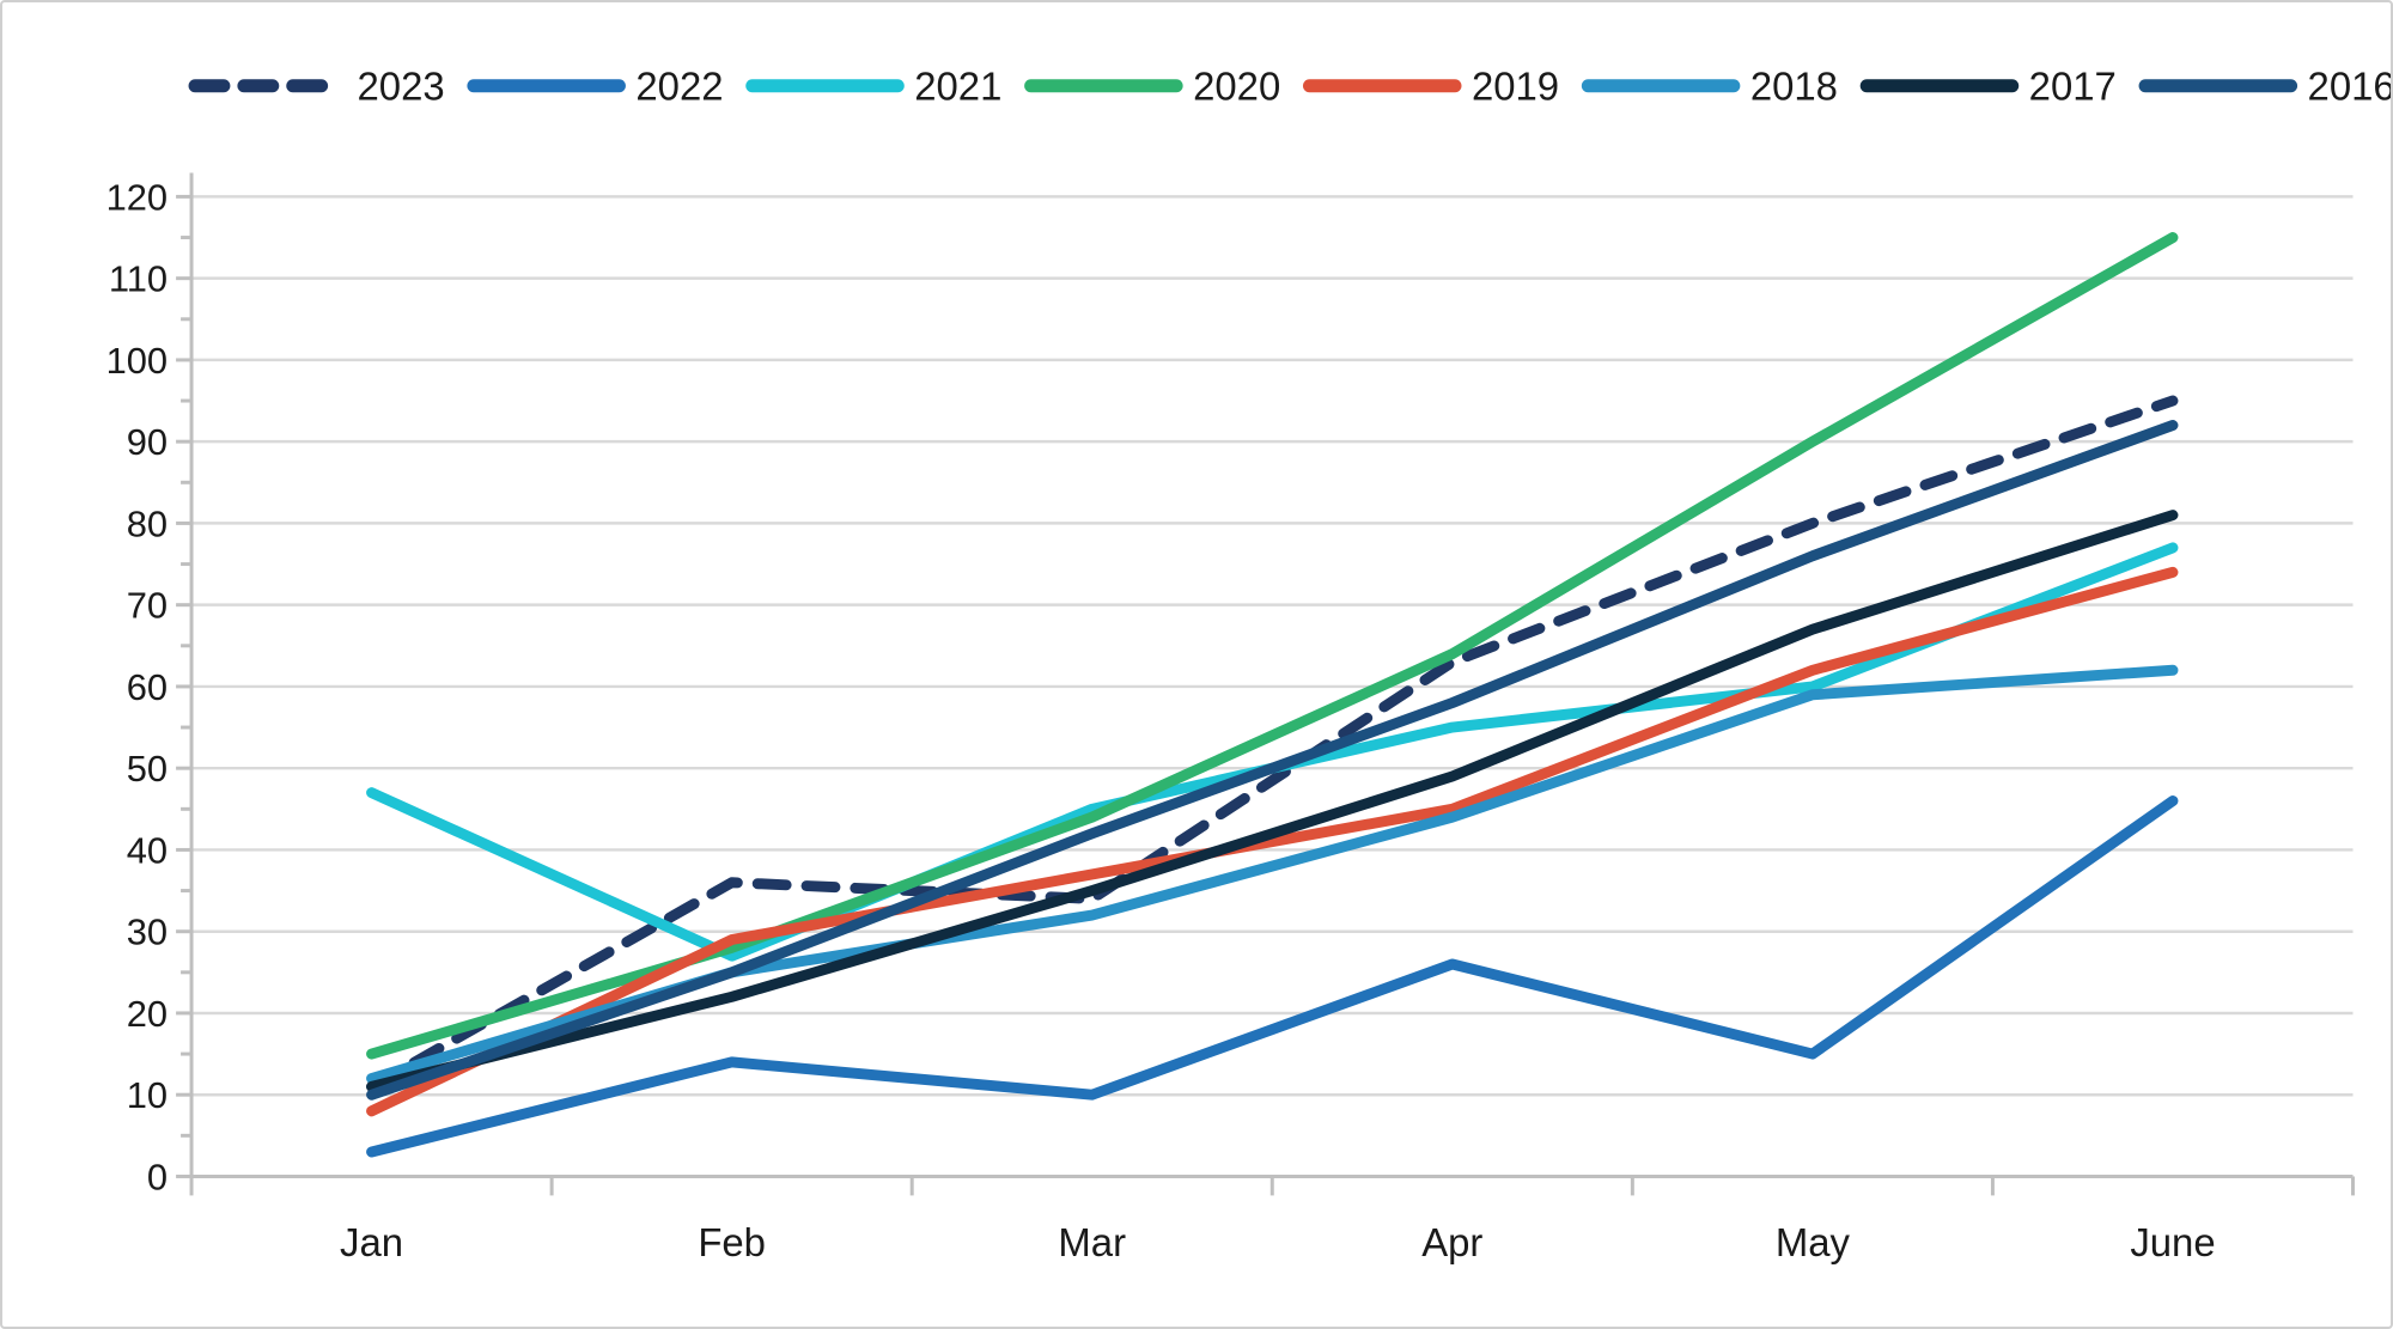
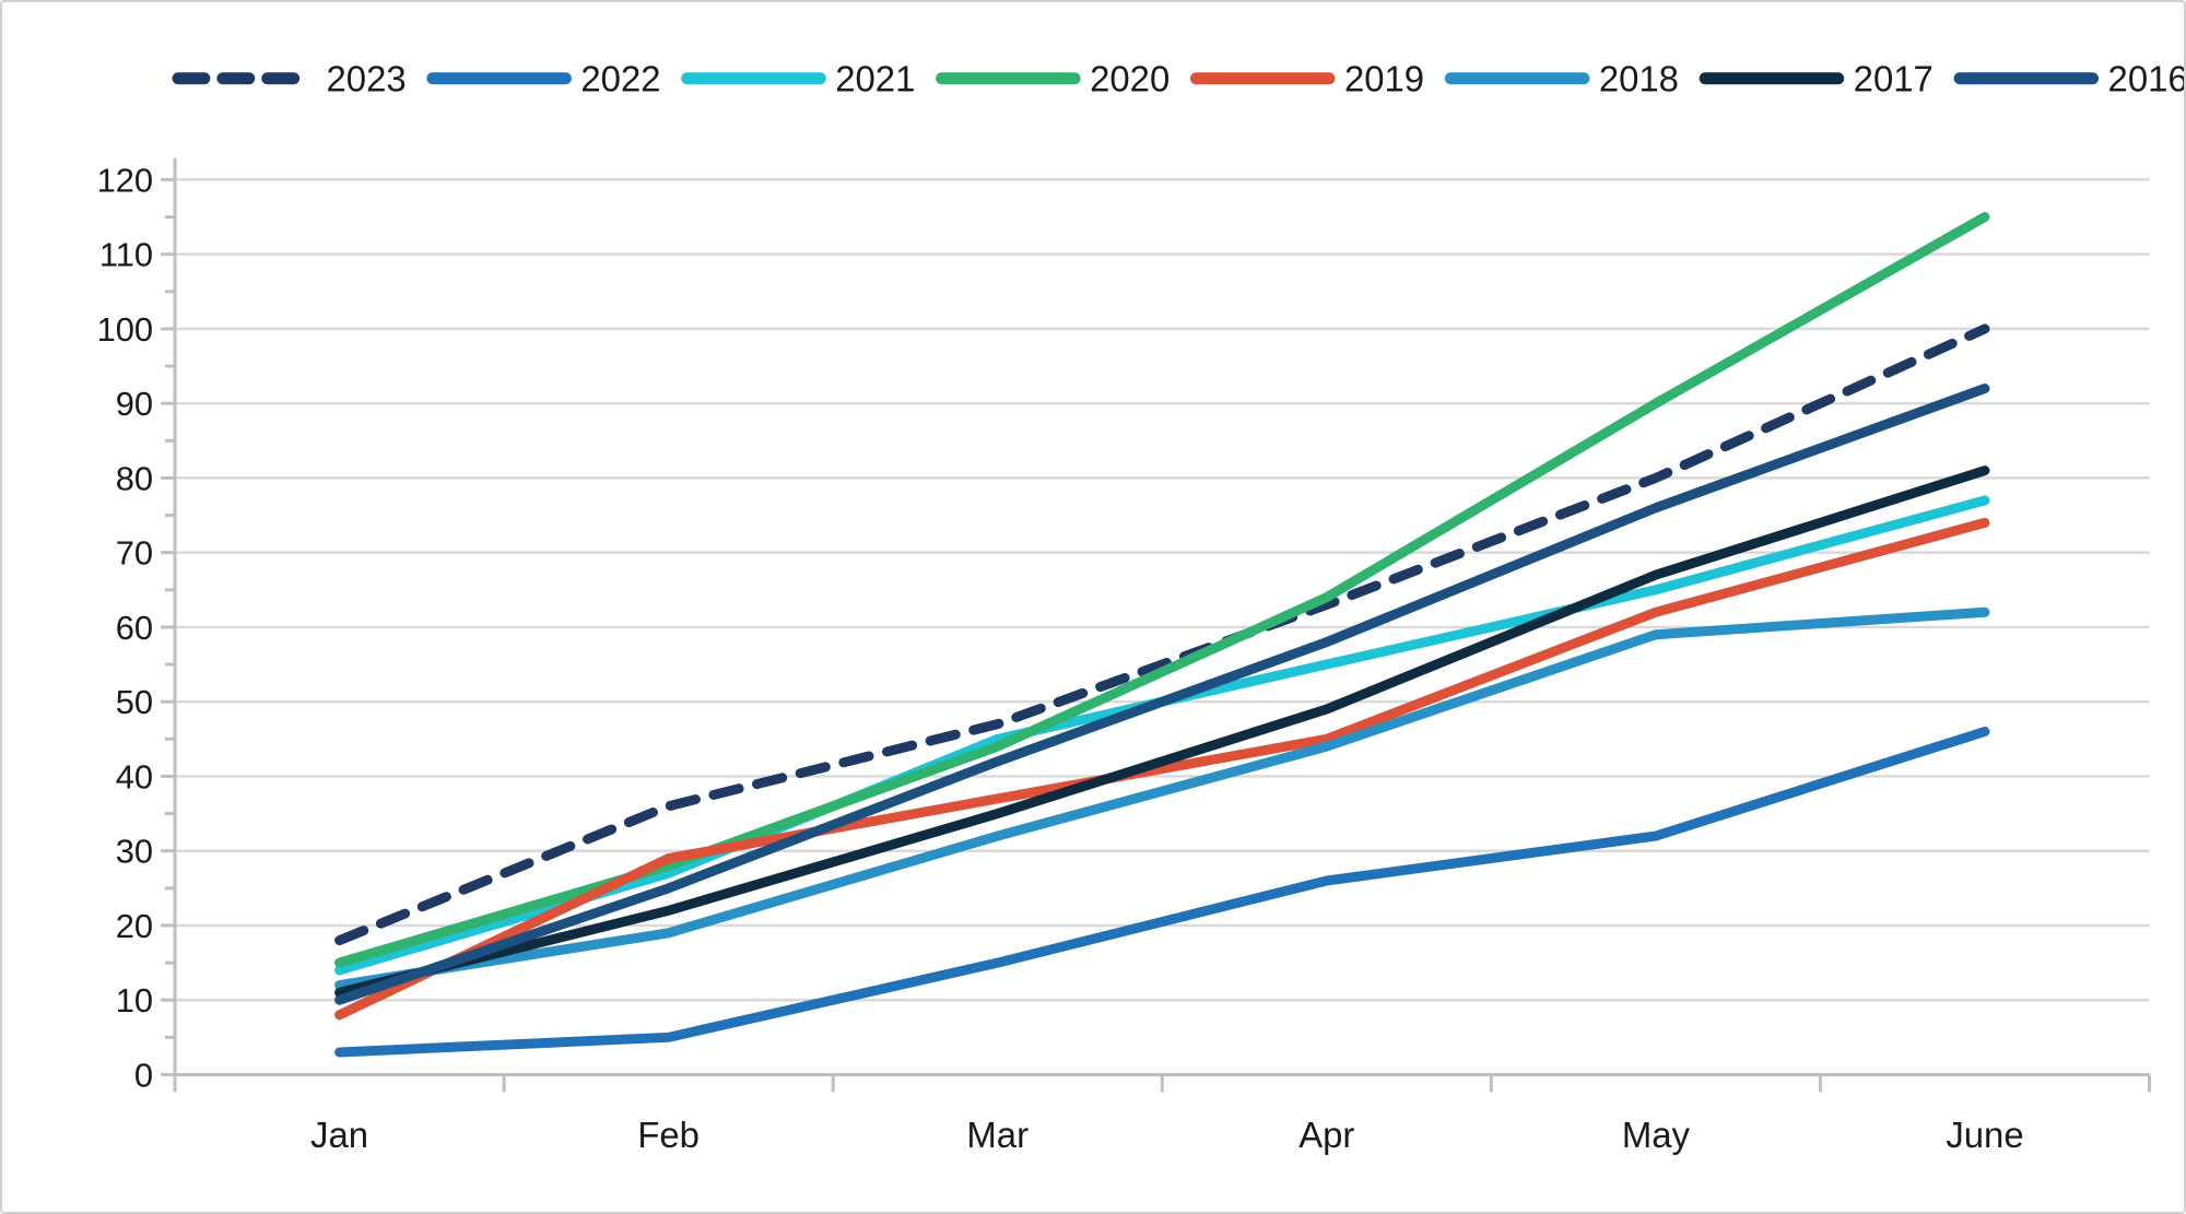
2023/Jan: 11 -> 18
2021/Jan: 47 -> 14
2022/Feb: 14 -> 5
2018/Feb: 25 -> 19
2023/Mar: 34 -> 47
2022/Mar: 10 -> 15
2022/May: 15 -> 32
2021/May: 60 -> 65
2023/June: 95 -> 100
